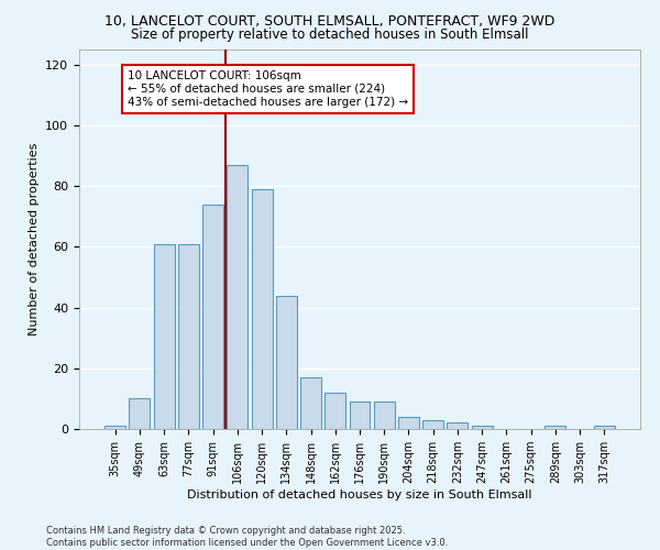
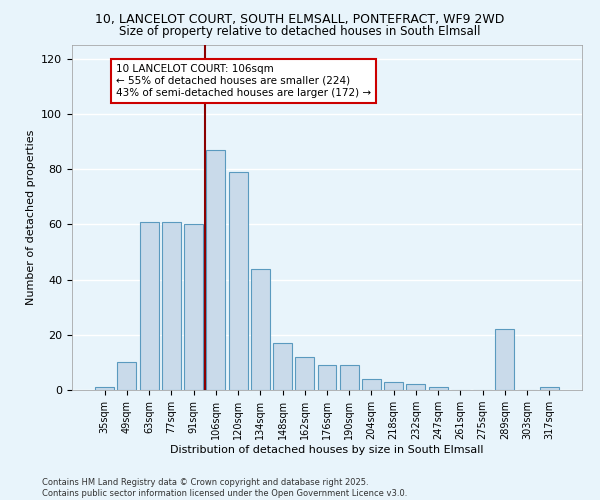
91sqm: 74 -> 60
289sqm: 1 -> 22
